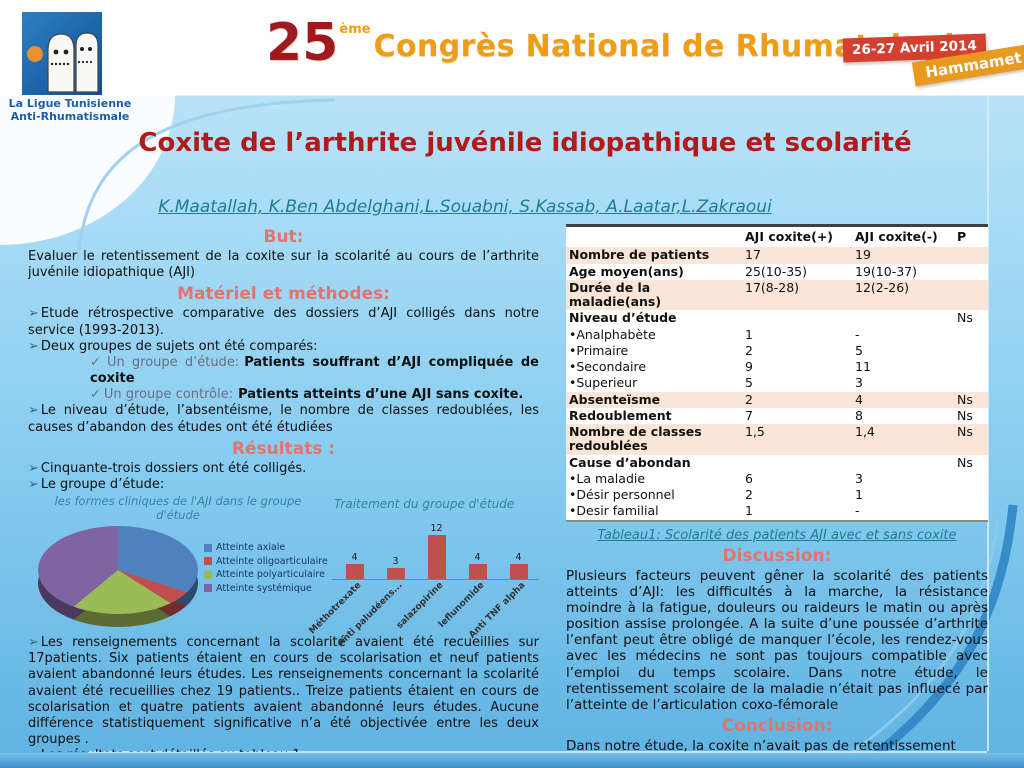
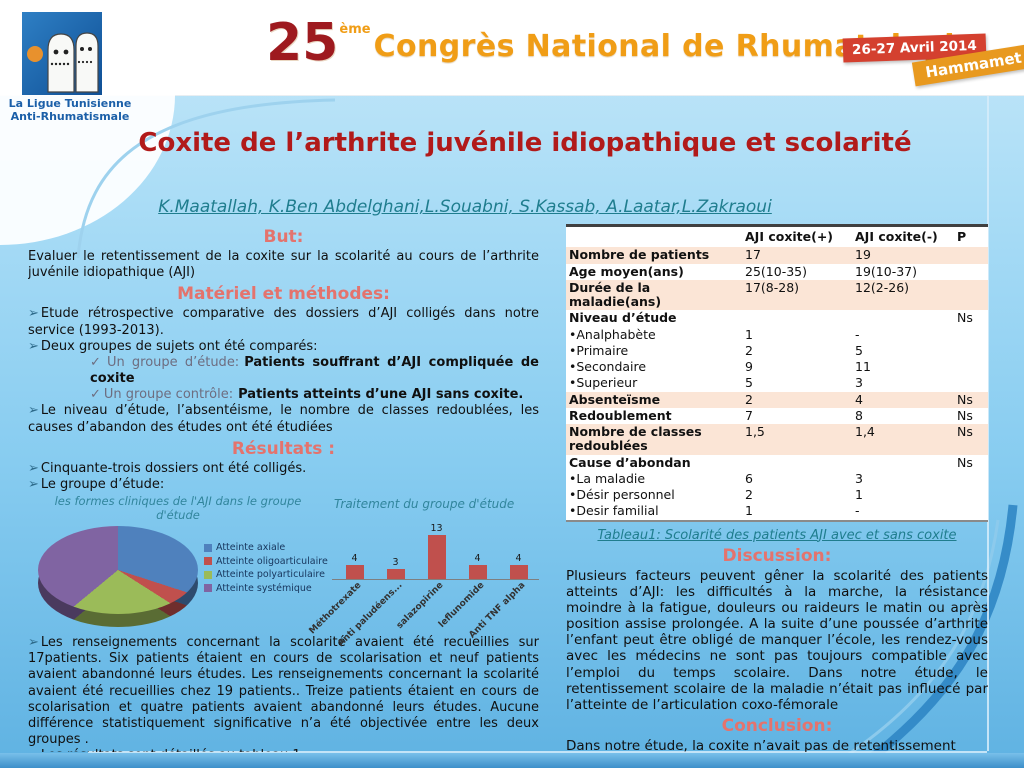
Traitement du groupe d'étude/salazopirine: 12 -> 13
